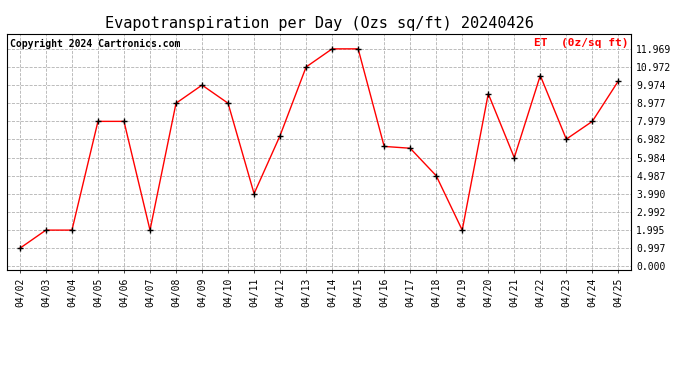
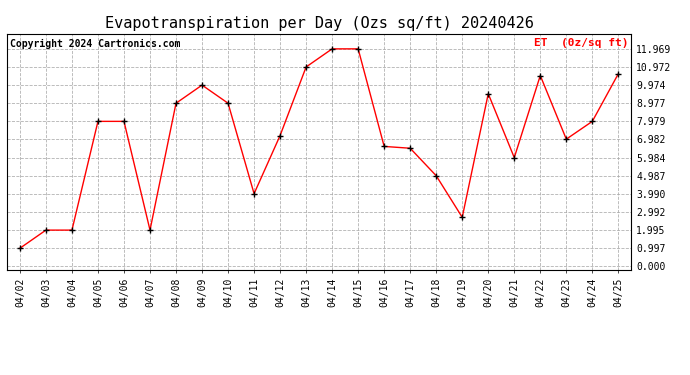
04/19: 2.0 -> 2.7
04/25: 10.2 -> 10.6
